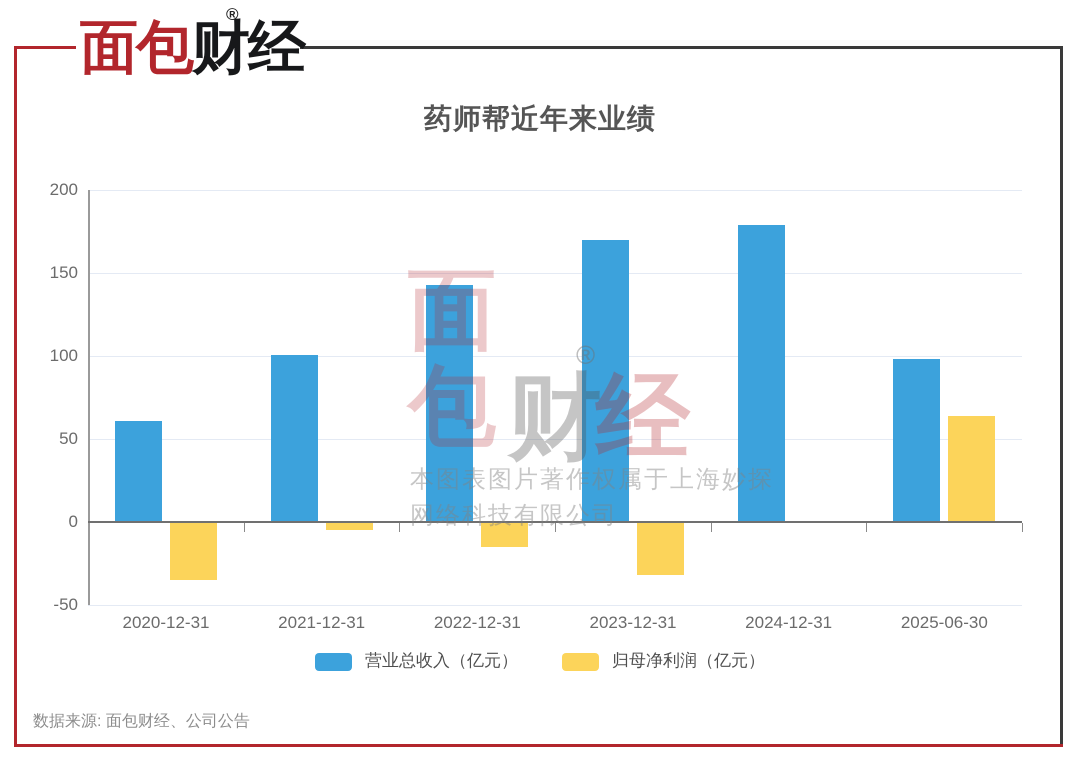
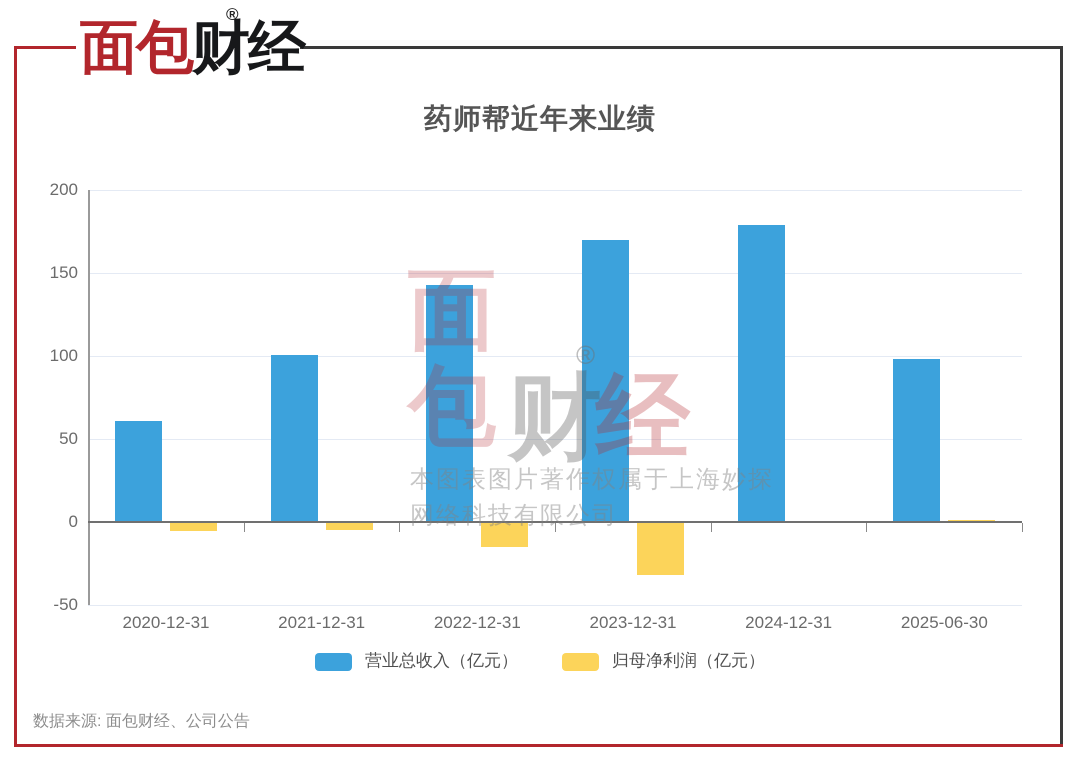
归母净利润（亿元）/2020-12-31: -35 -> -6
归母净利润（亿元）/2025-06-30: 64 -> 1
